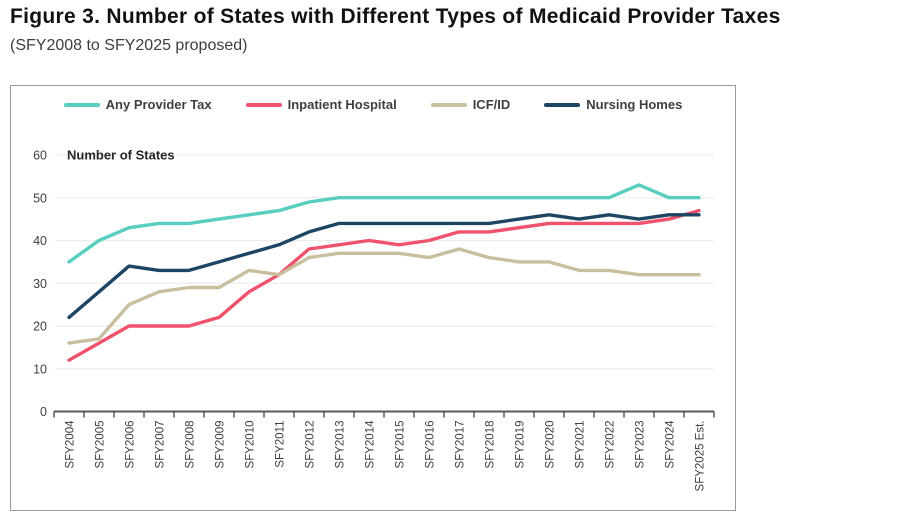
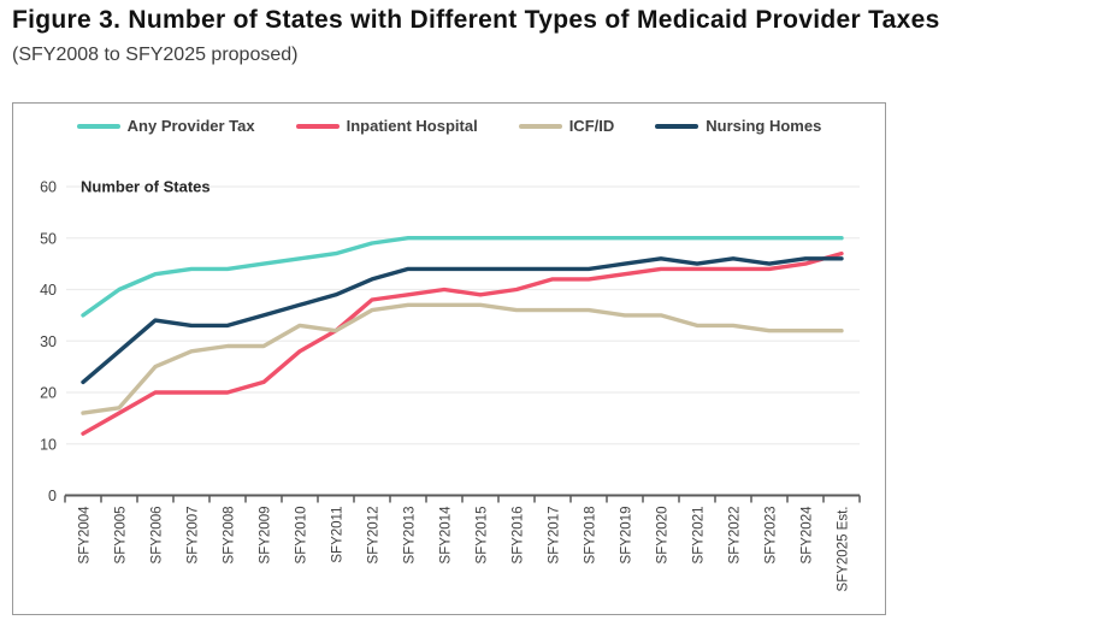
ICF/ID/SFY2017: 38 -> 36
Any Provider Tax/SFY2023: 53 -> 50
